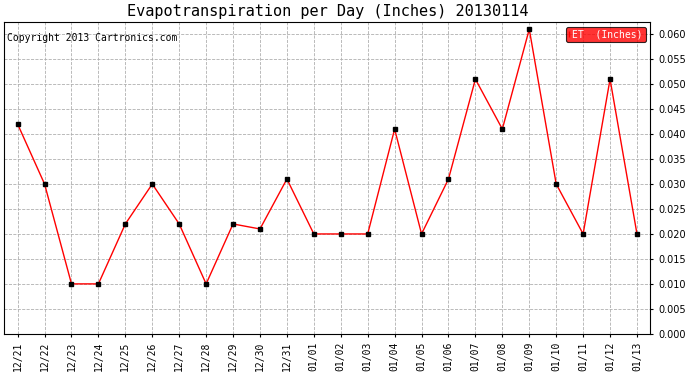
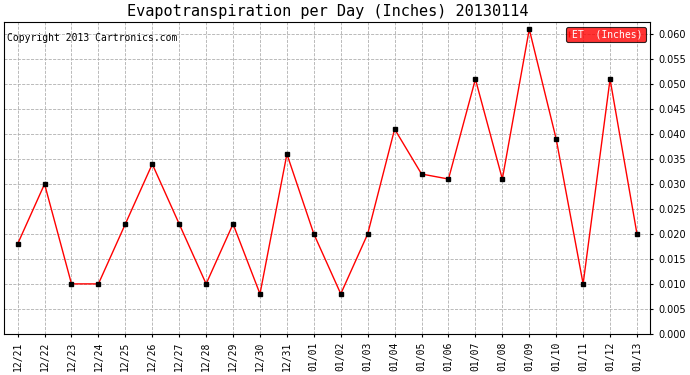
12/21: 0.042 -> 0.018
12/26: 0.030 -> 0.034
12/30: 0.021 -> 0.008
12/31: 0.031 -> 0.036
01/02: 0.020 -> 0.008
01/05: 0.020 -> 0.032
01/08: 0.041 -> 0.031
01/10: 0.030 -> 0.039
01/11: 0.020 -> 0.010
